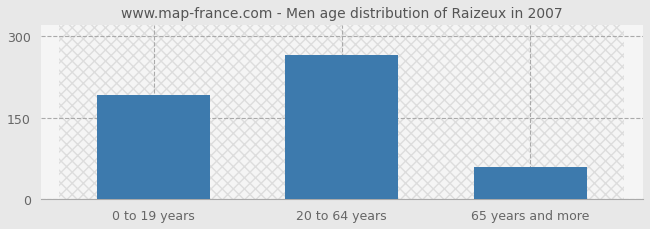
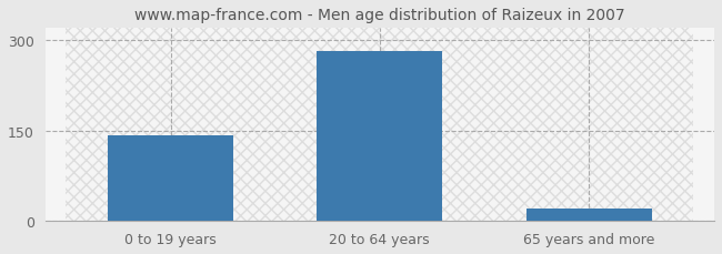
0 to 19 years: 192 -> 143
20 to 64 years: 266 -> 282
65 years and more: 60 -> 20
